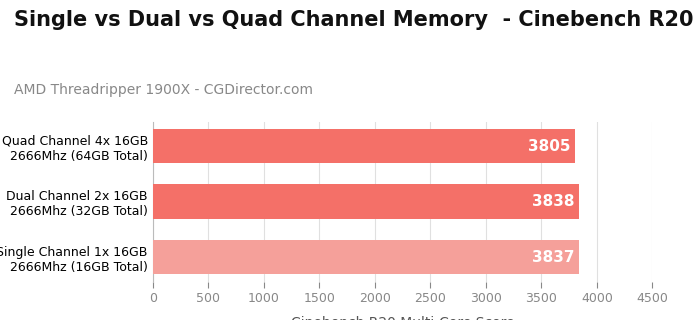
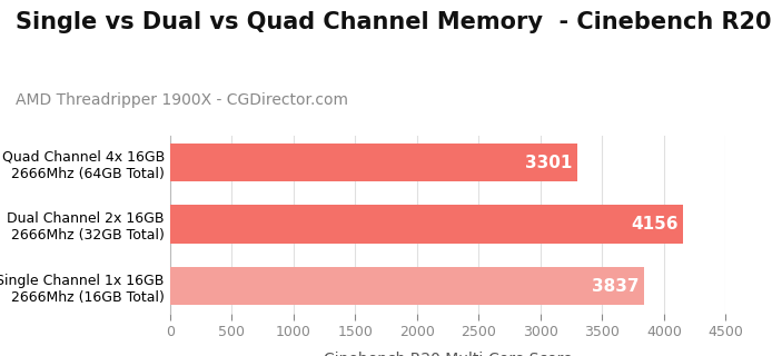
Quad Channel 4x 16GB 2666Mhz (64GB Total): 3805 -> 3301
Dual Channel 2x 16GB 2666Mhz (32GB Total): 3838 -> 4156
